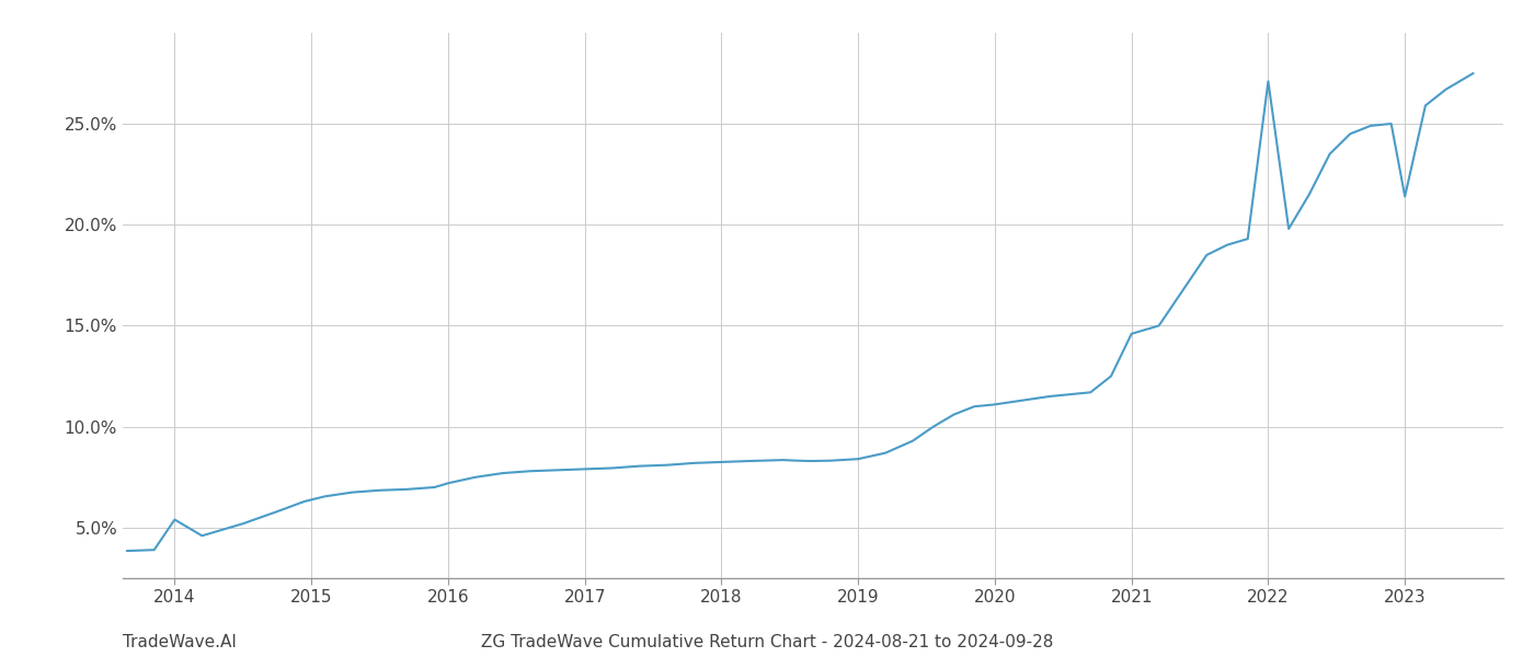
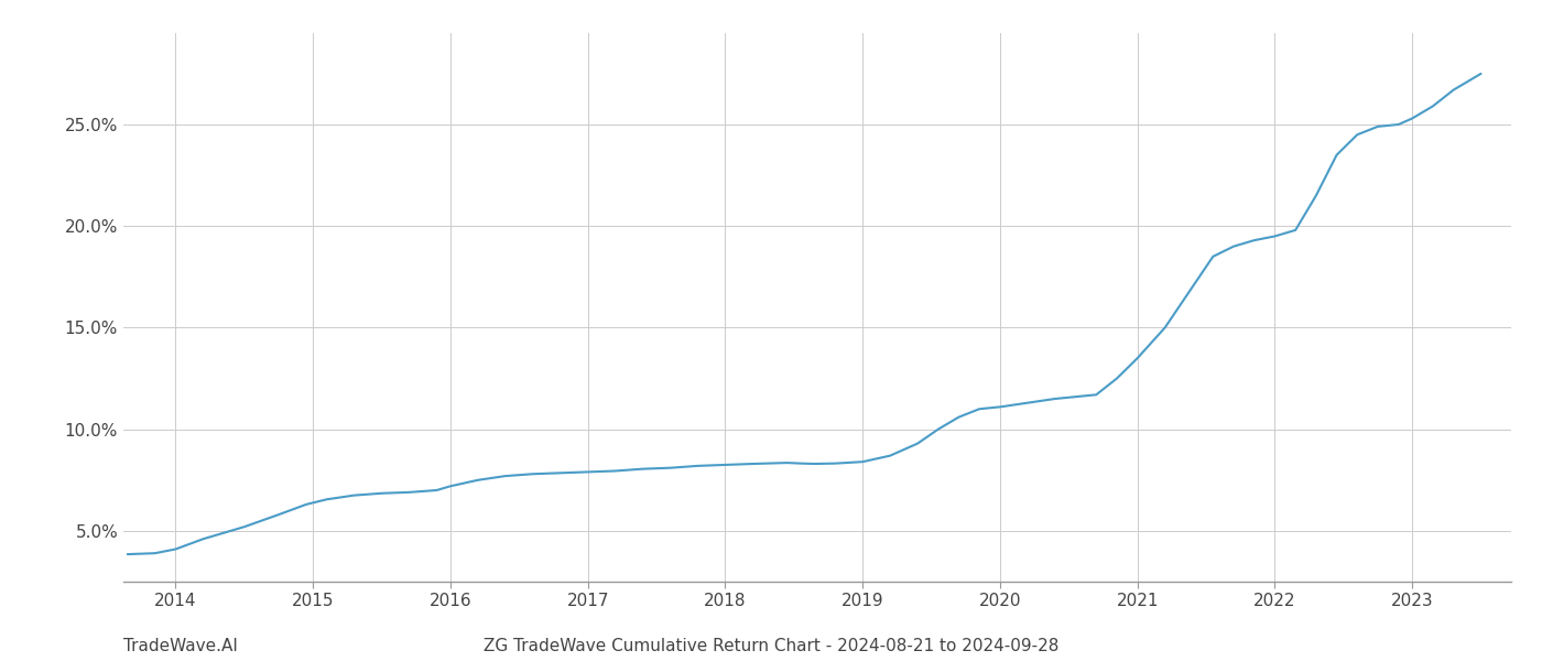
2014: 5.4% -> 4.1%
2021: 14.6% -> 13.5%
2022: 27.1% -> 19.5%
2023: 21.4% -> 25.3%
